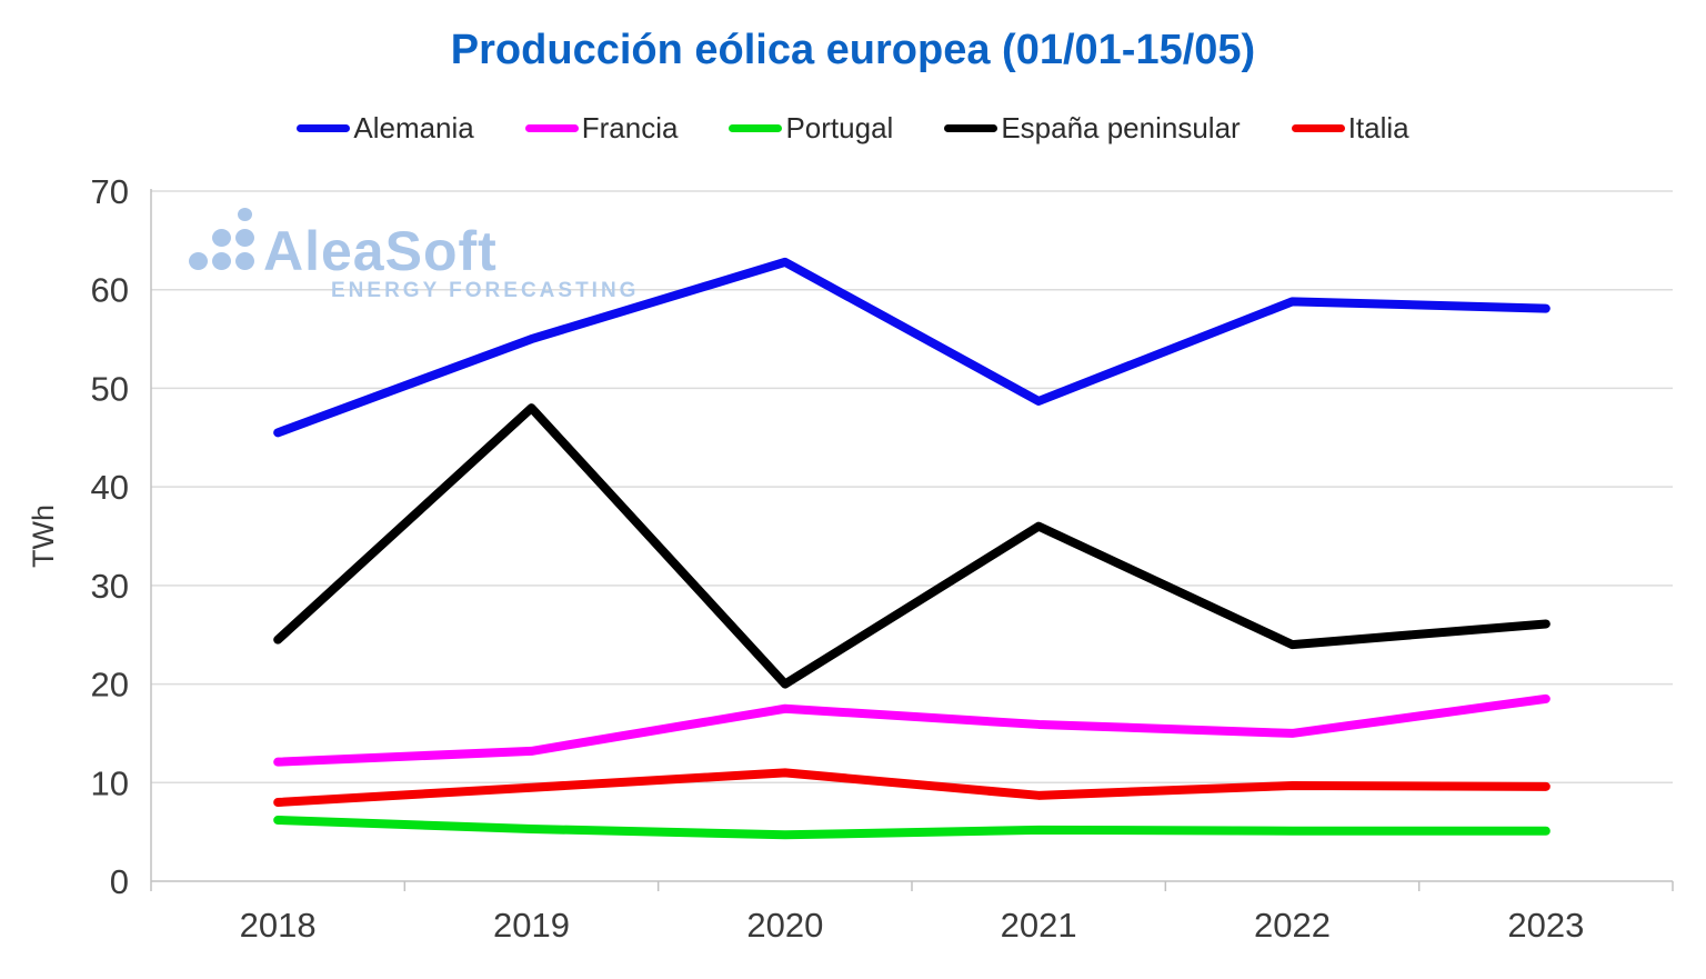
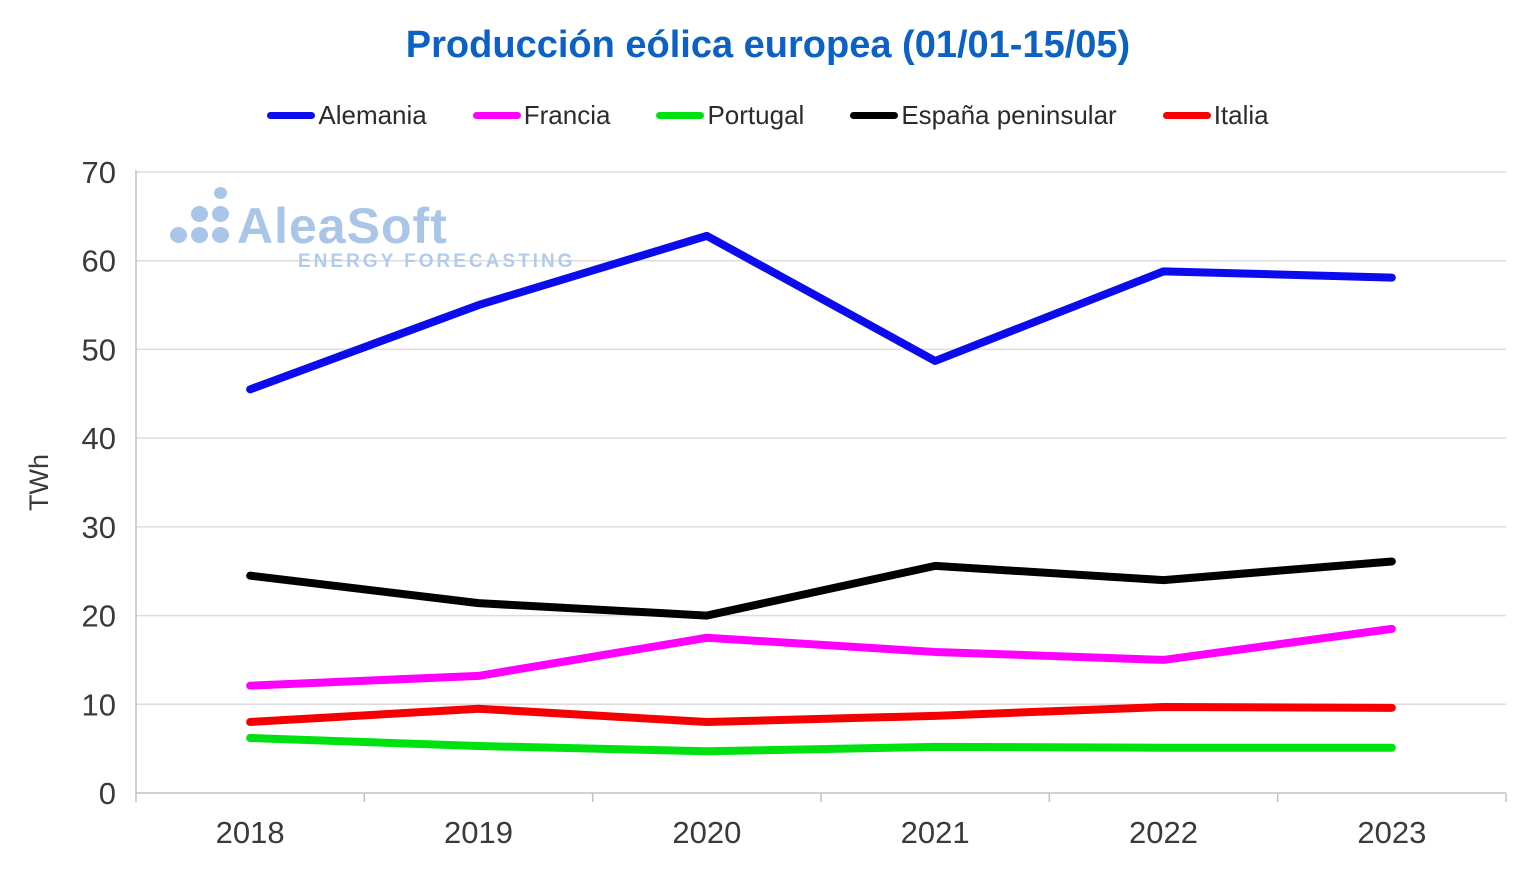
España peninsular/2019: 48 -> 21
Italia/2020: 11 -> 8
España peninsular/2021: 36 -> 26
